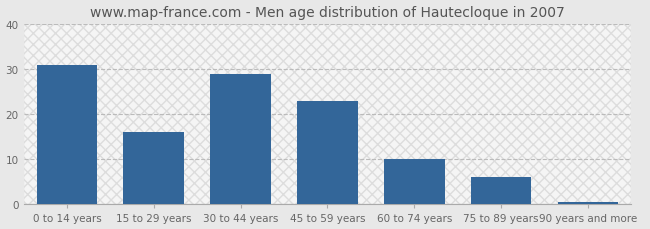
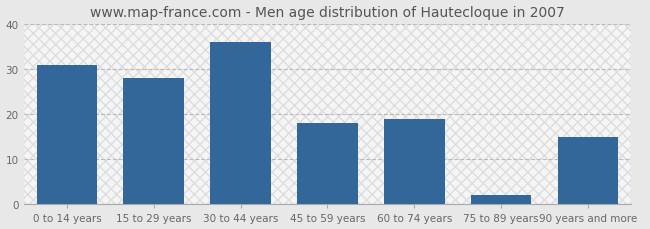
15 to 29 years: 16.0 -> 28.0
30 to 44 years: 29.0 -> 36.0
45 to 59 years: 23.0 -> 18.0
60 to 74 years: 10.0 -> 19.0
75 to 89 years: 6.0 -> 2.0
90 years and more: 0.5 -> 15.0
